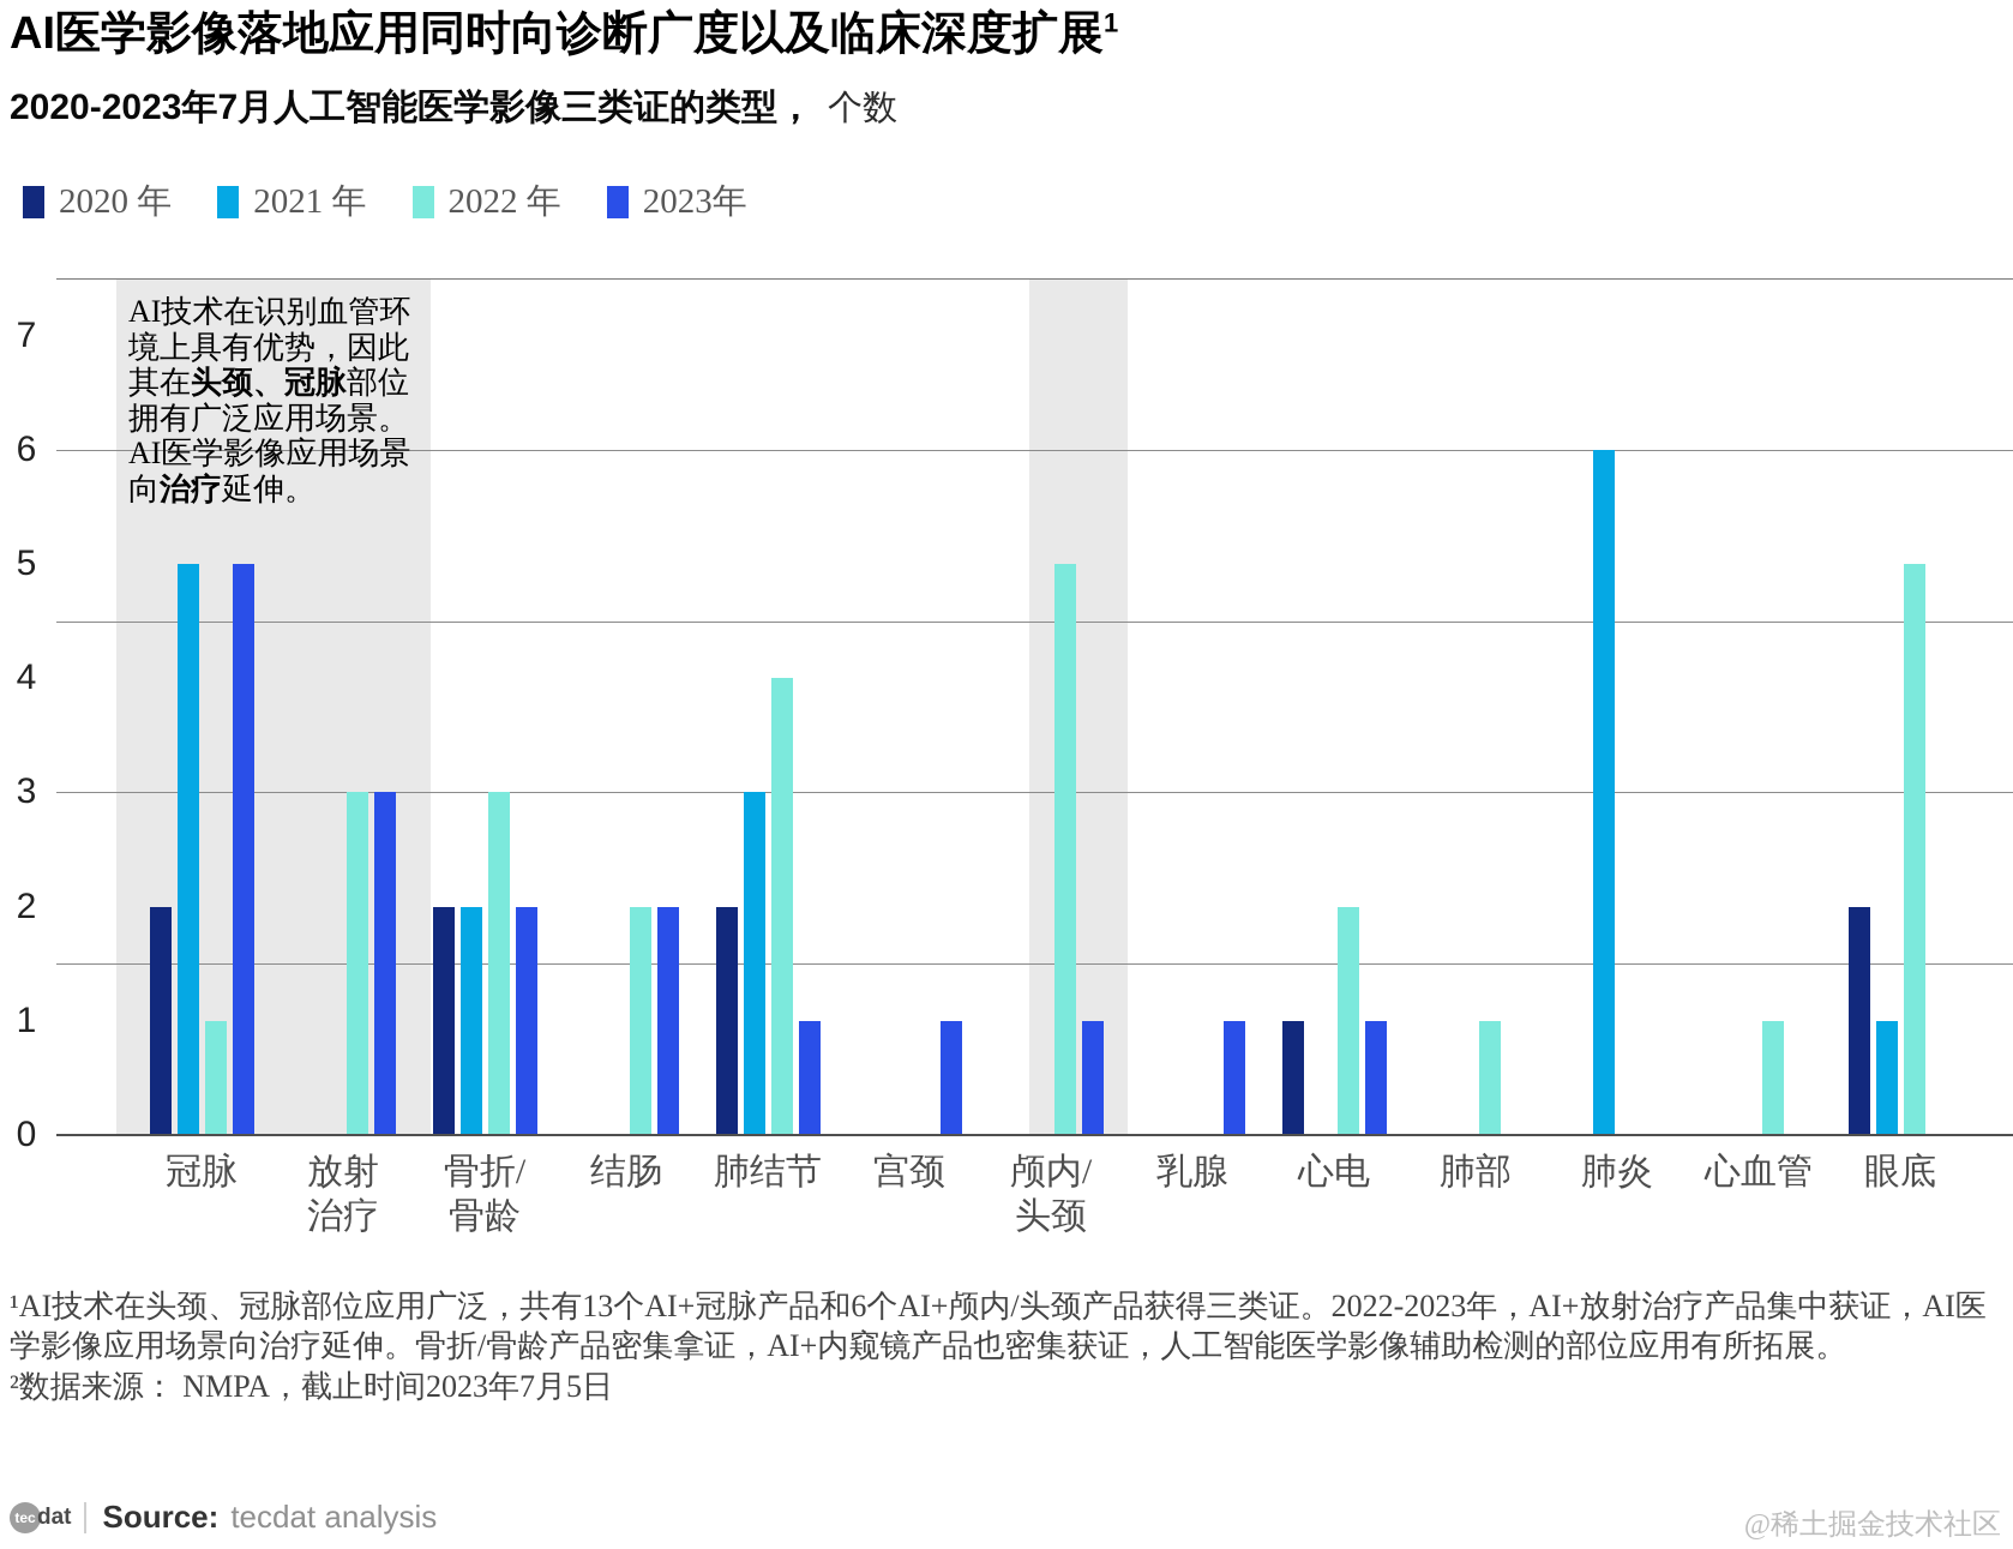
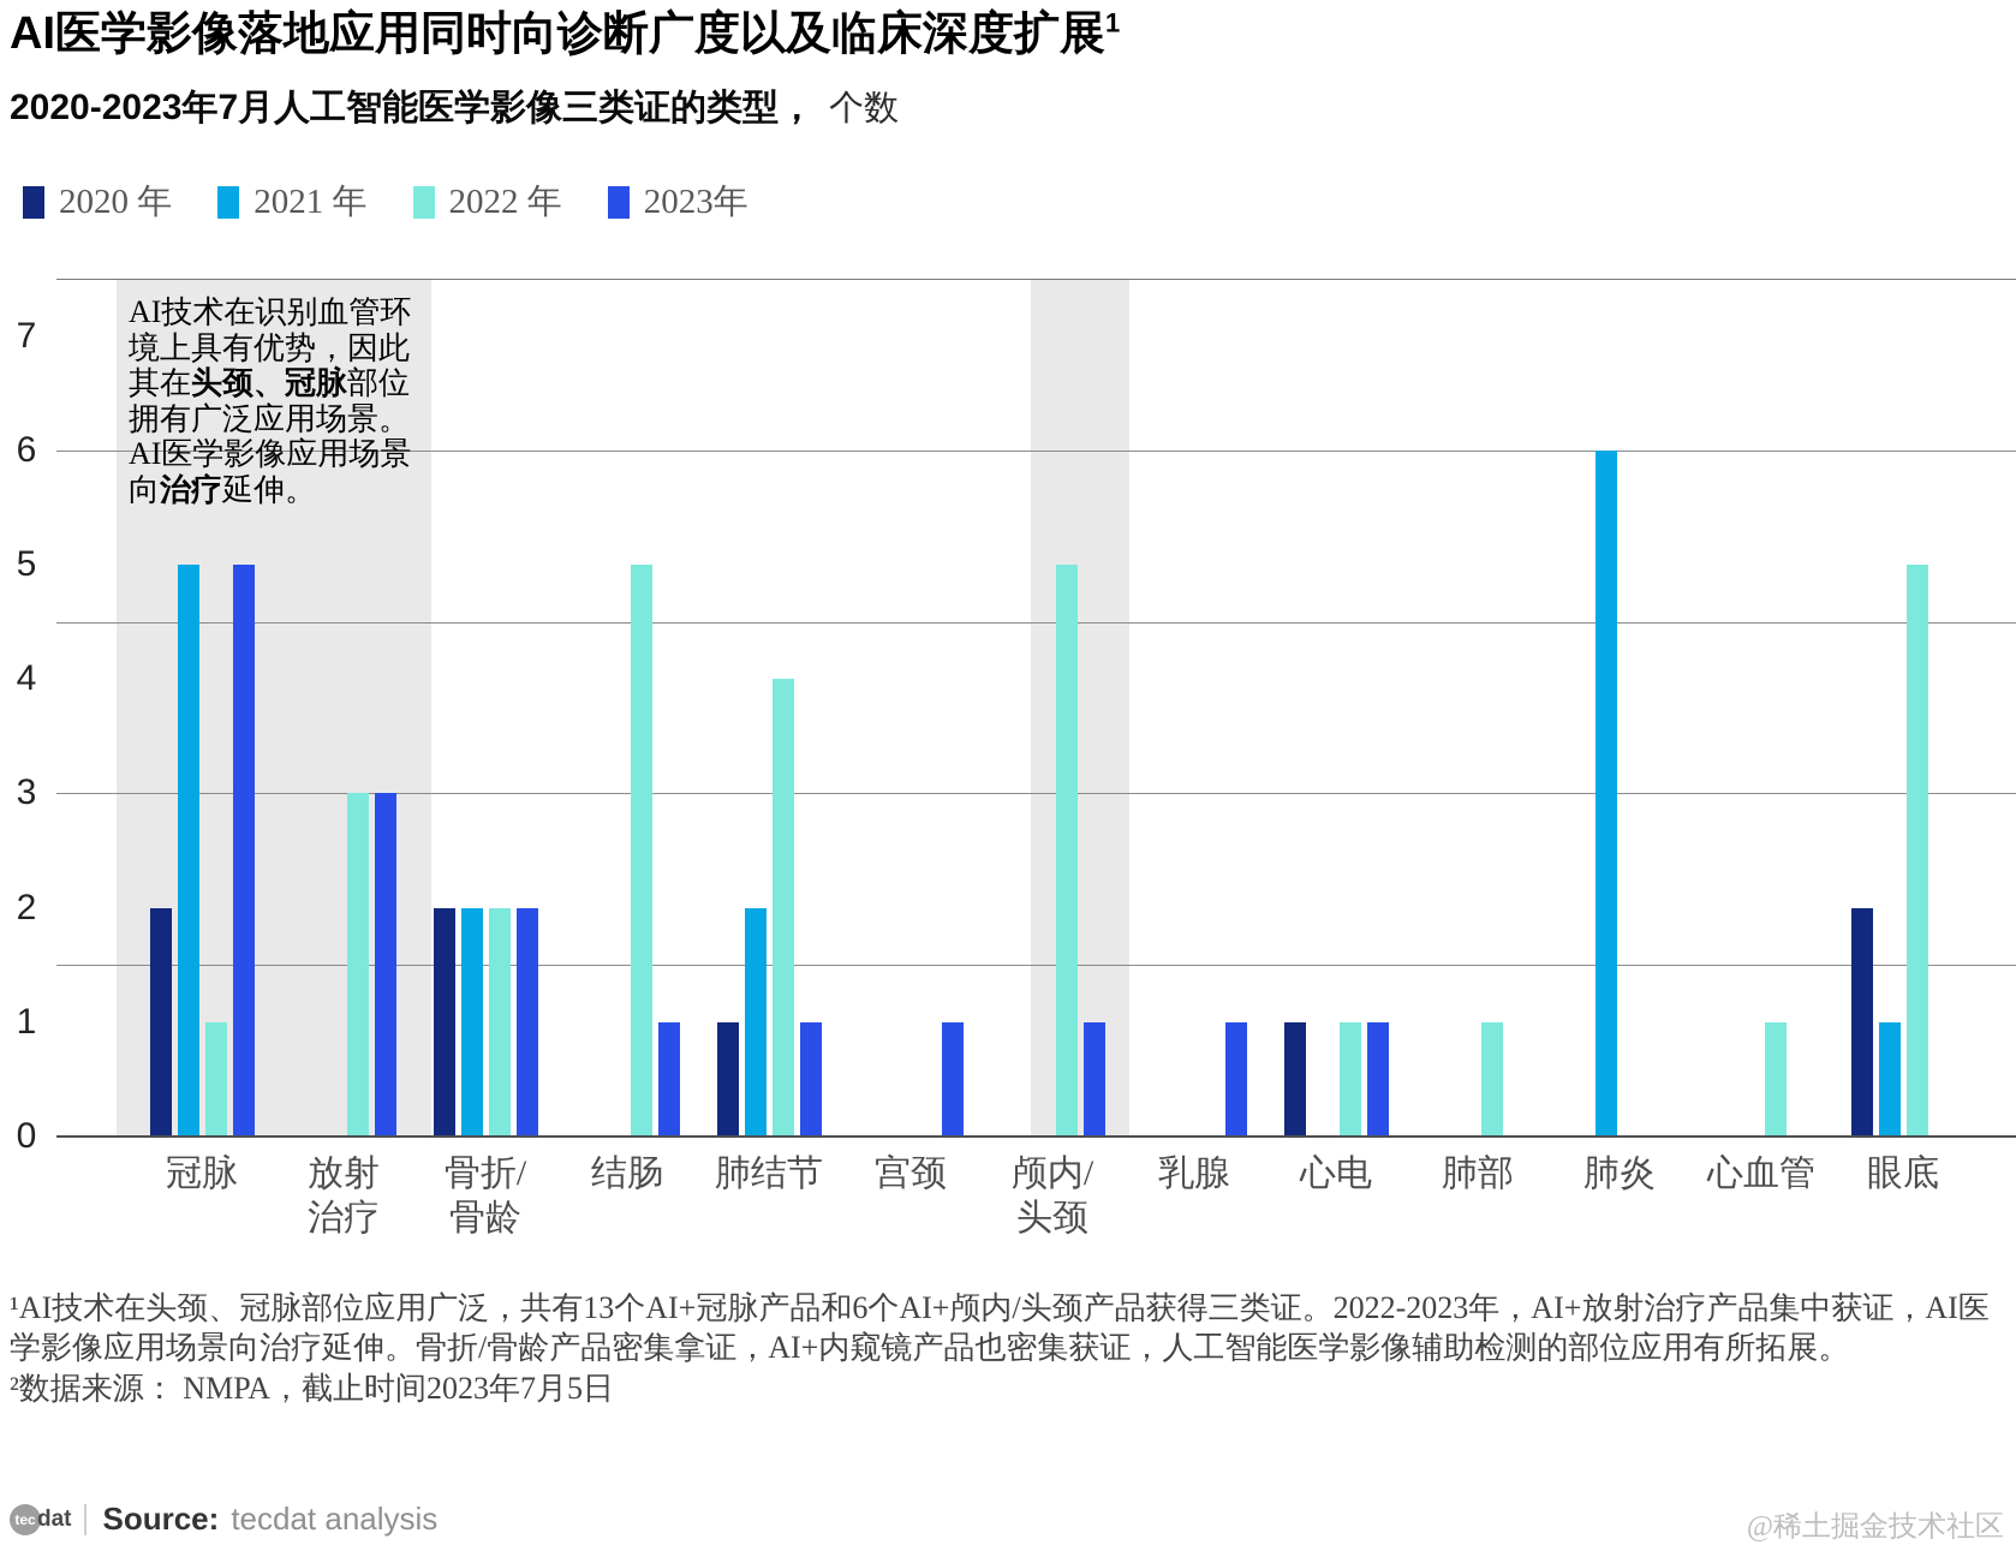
2022 年/骨折/骨龄: 3 -> 2
2022 年/结肠: 2 -> 5
2023年/结肠: 2 -> 1
2020 年/肺结节: 2 -> 1
2021 年/肺结节: 3 -> 2
2022 年/心电: 2 -> 1
